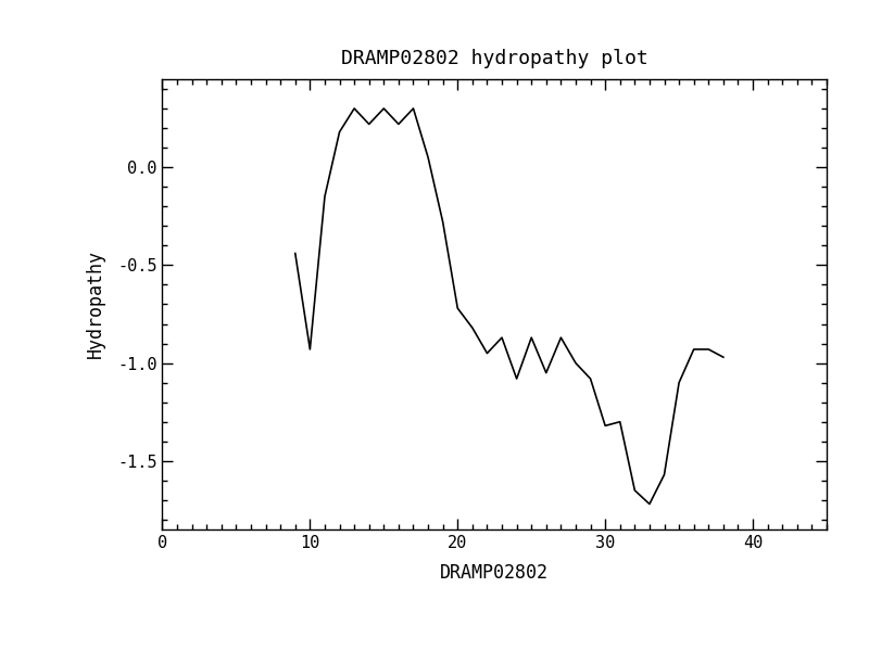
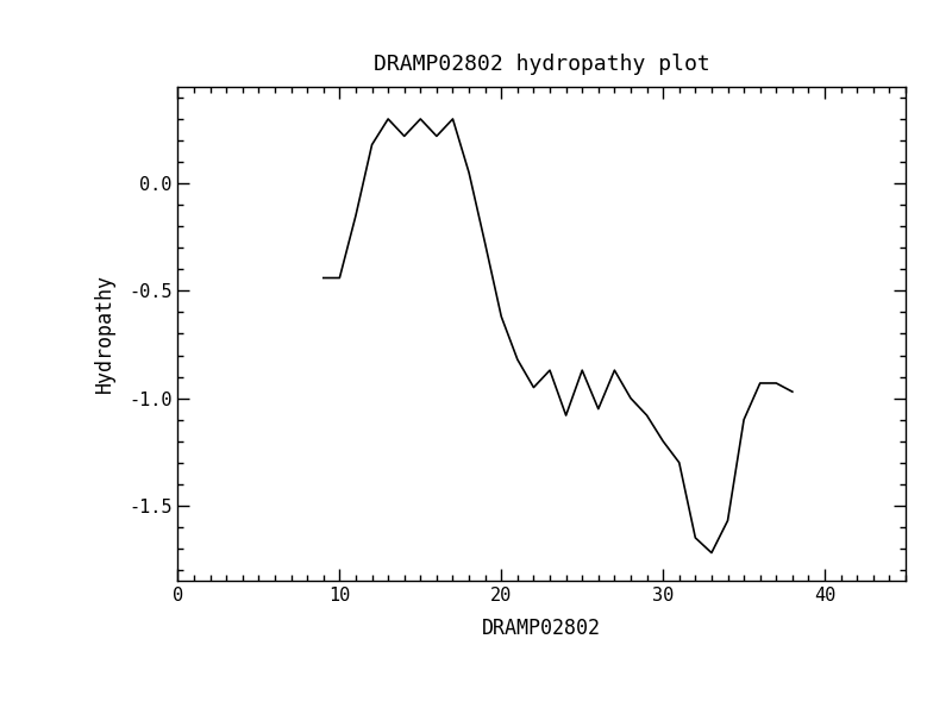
10: -0.93 -> -0.44
20: -0.72 -> -0.62
30: -1.32 -> -1.20
